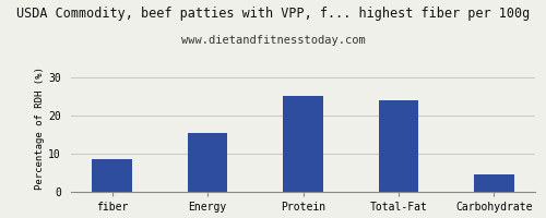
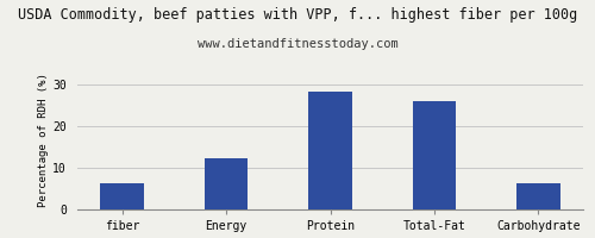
fiber: 8.5 -> 6.2
Energy: 15.5 -> 12.1
Protein: 25.0 -> 28.2
Total-Fat: 24.0 -> 25.8
Carbohydrate: 4.5 -> 6.2
